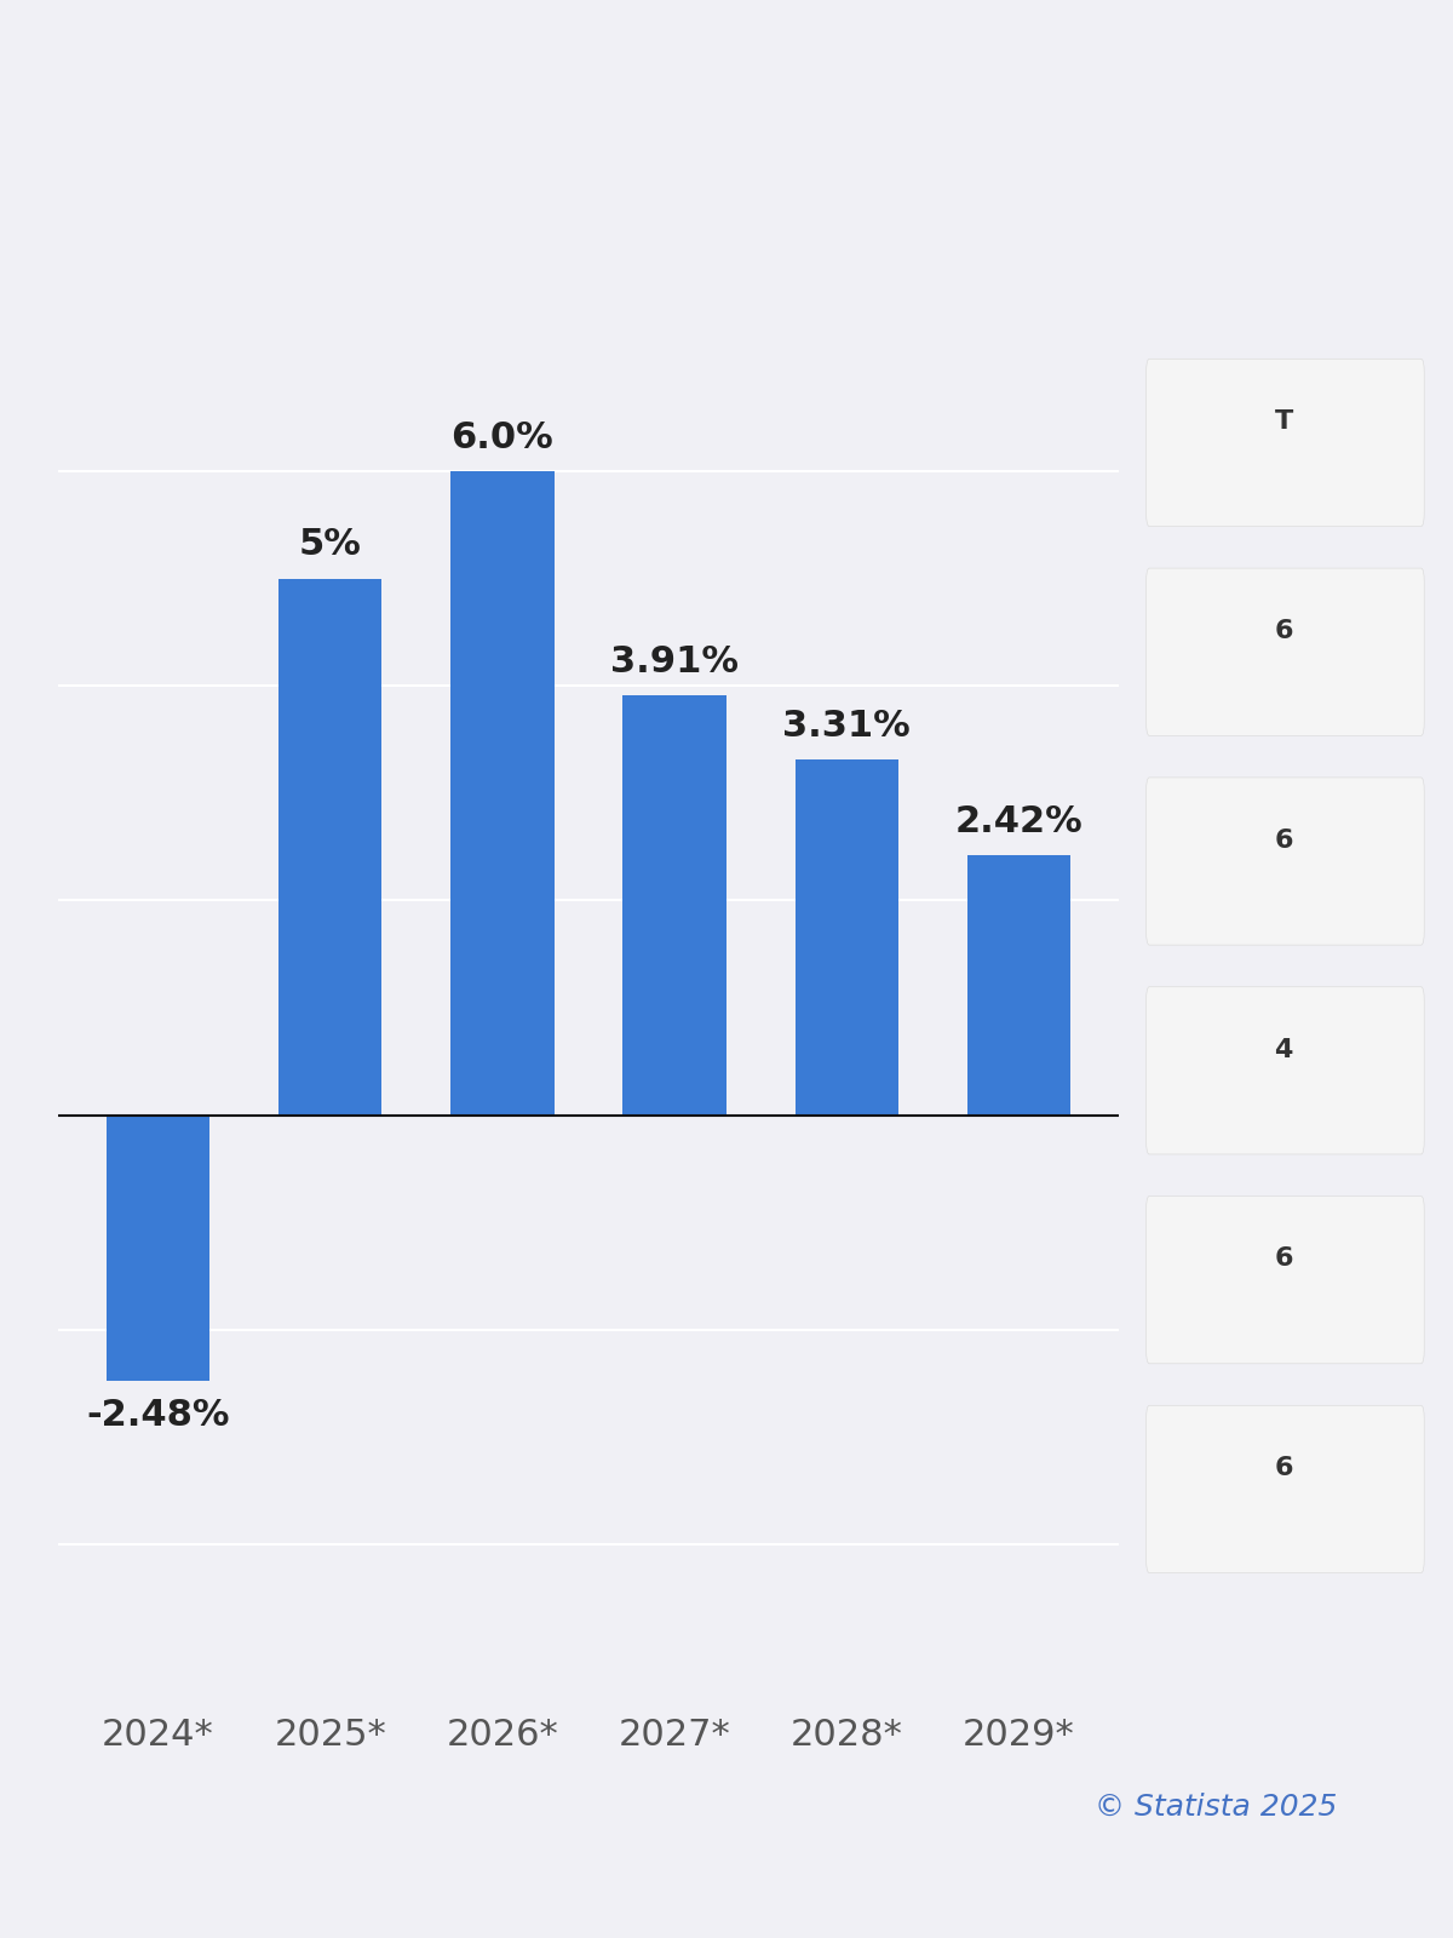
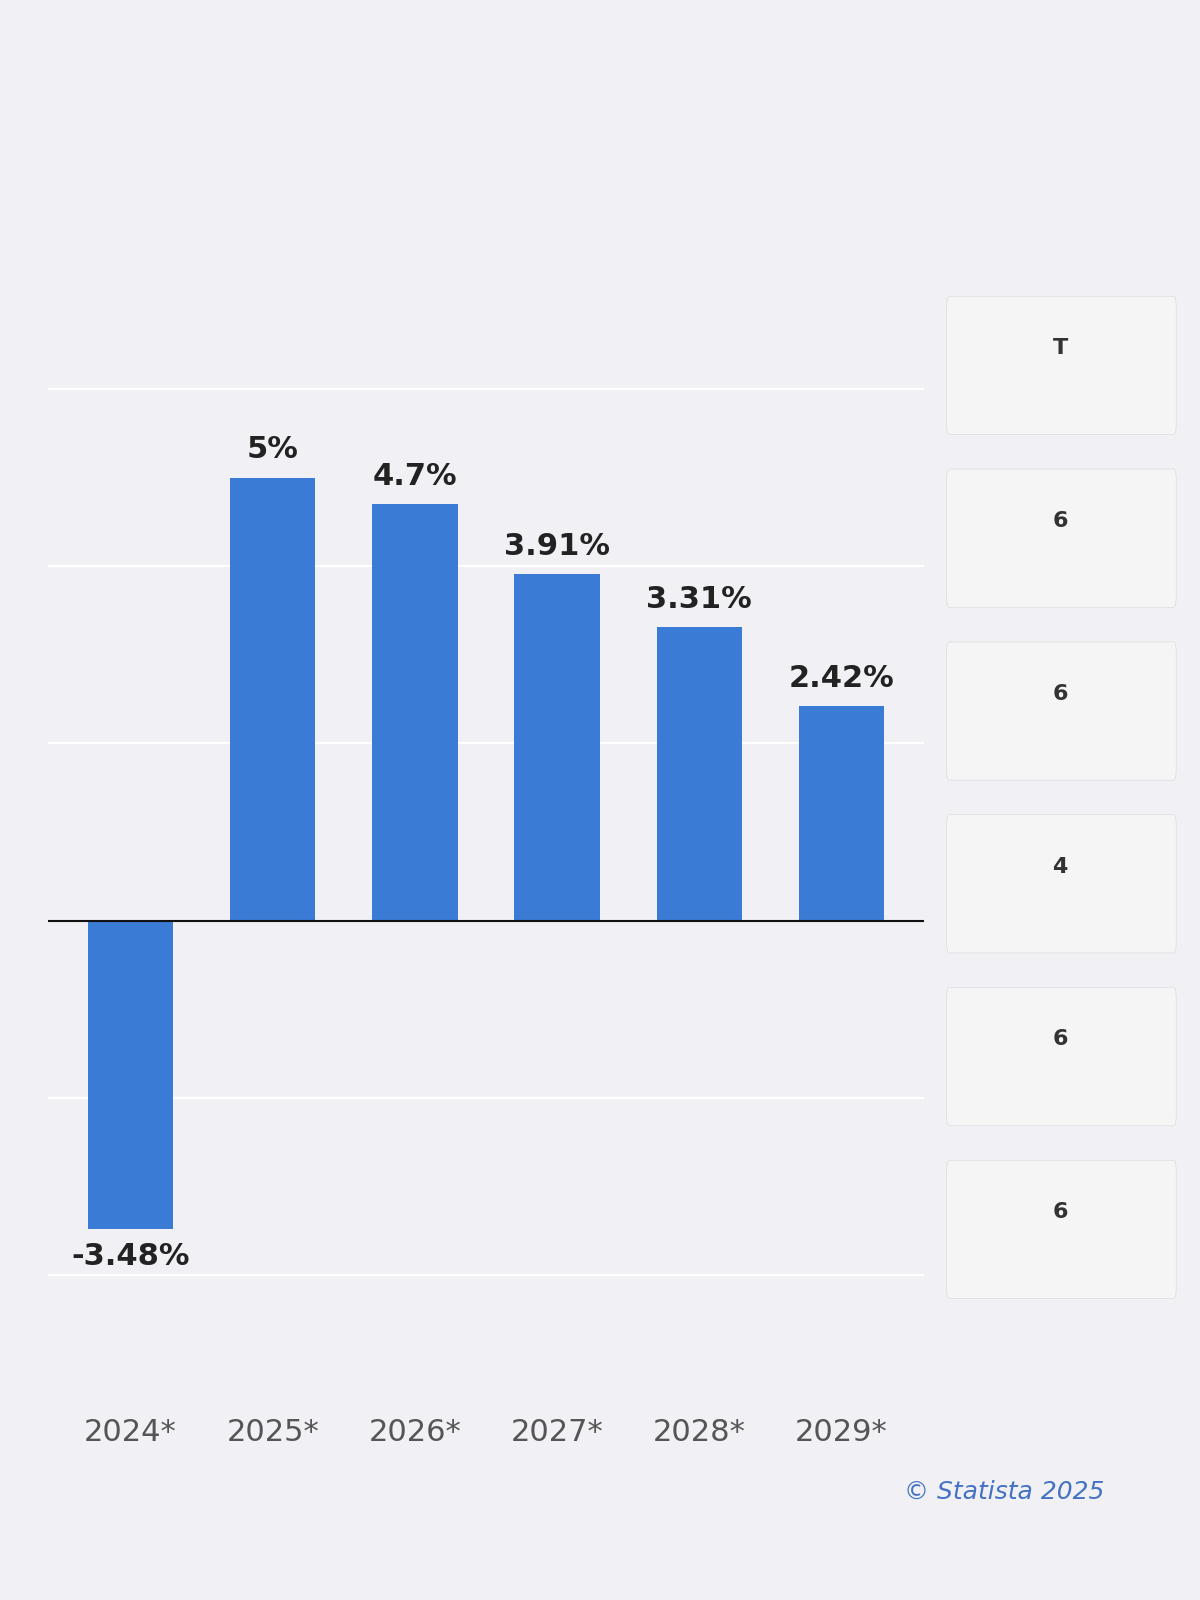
2024*: -2.48% -> -3.48%
2026*: 6.0% -> 4.7%
